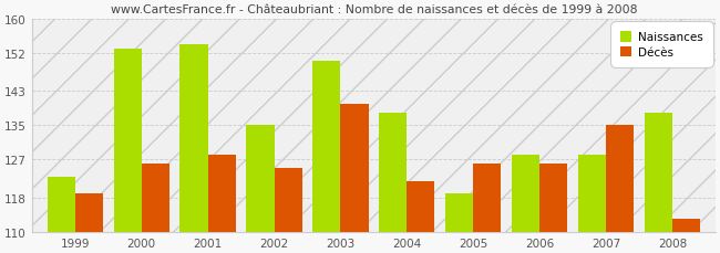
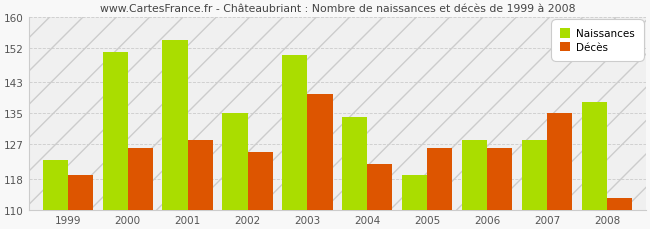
Naissances/2000: 153 -> 151
Naissances/2004: 138 -> 134
